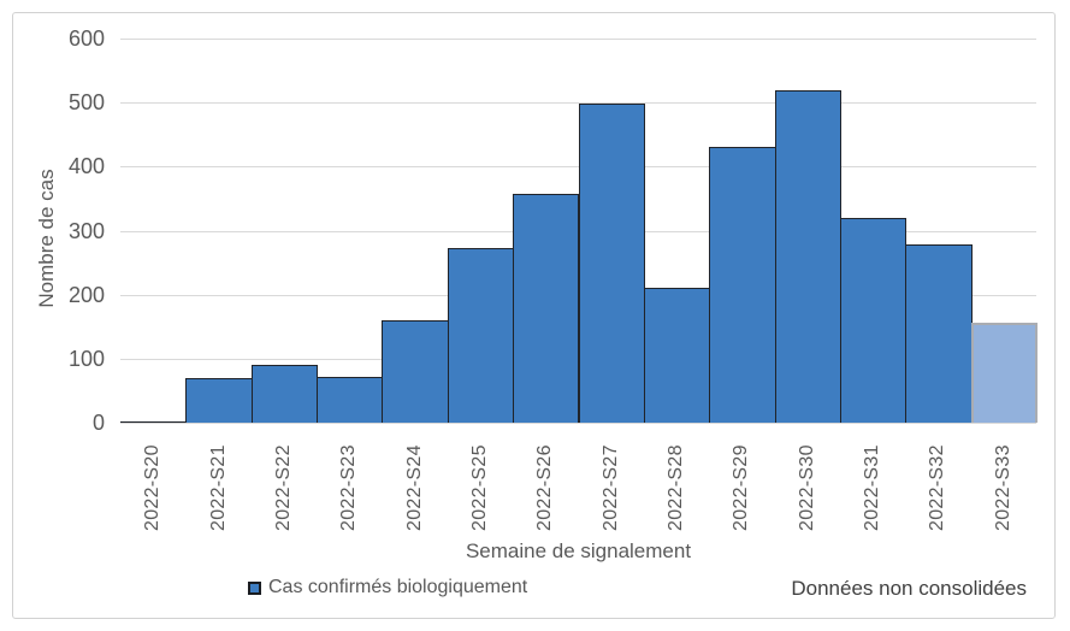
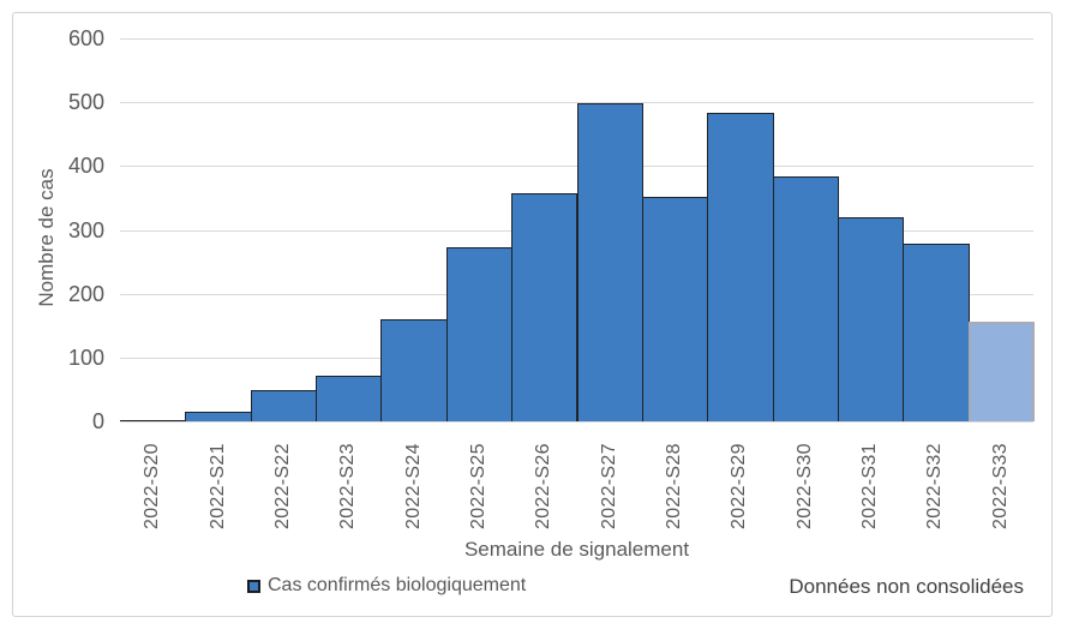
2022-S21: 70 -> 20
2022-S22: 90 -> 50
2022-S28: 210 -> 350
2022-S29: 430 -> 480
2022-S30: 520 -> 380
